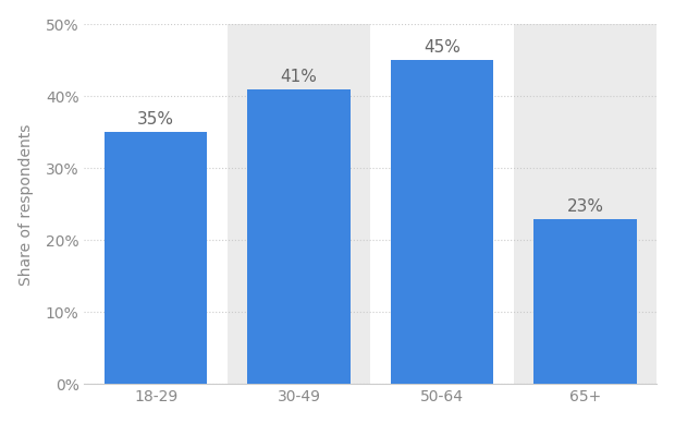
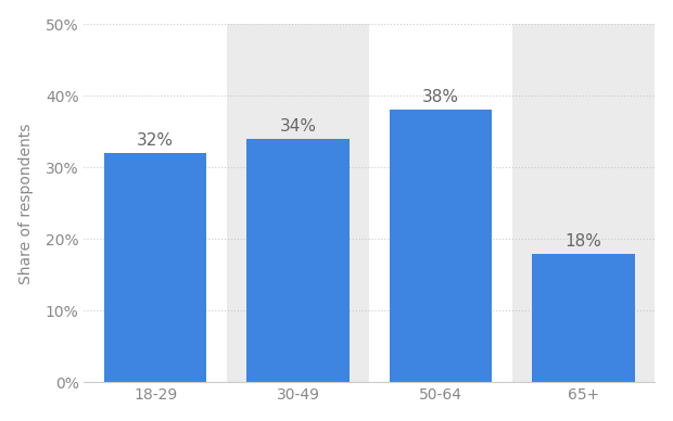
18-29: 35% -> 32%
30-49: 41% -> 34%
50-64: 45% -> 38%
65+: 23% -> 18%
